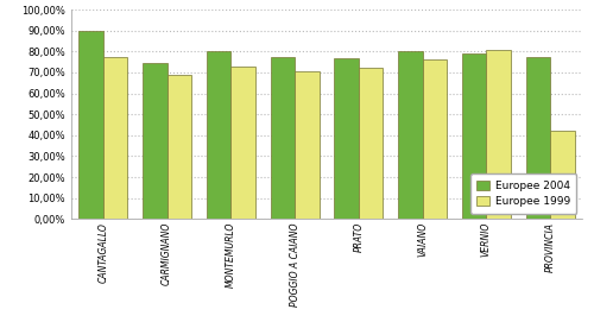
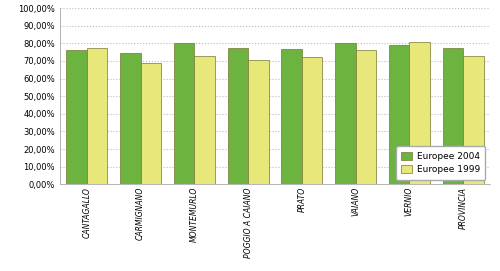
Europee 2004/CANTAGALLO: 90% -> 76%
Europee 1999/PROVINCIA: 42% -> 73%
